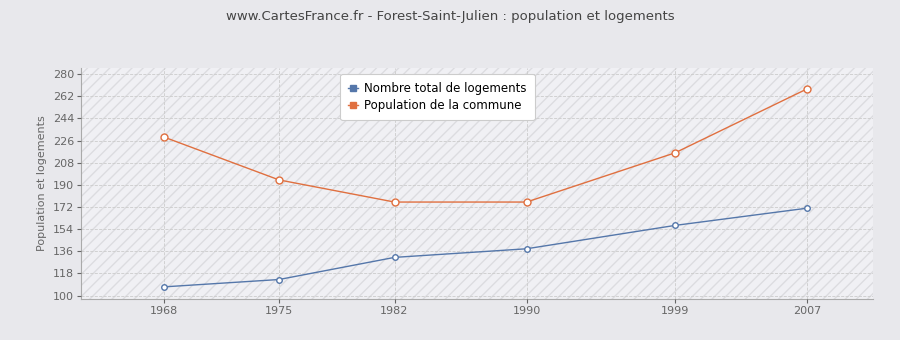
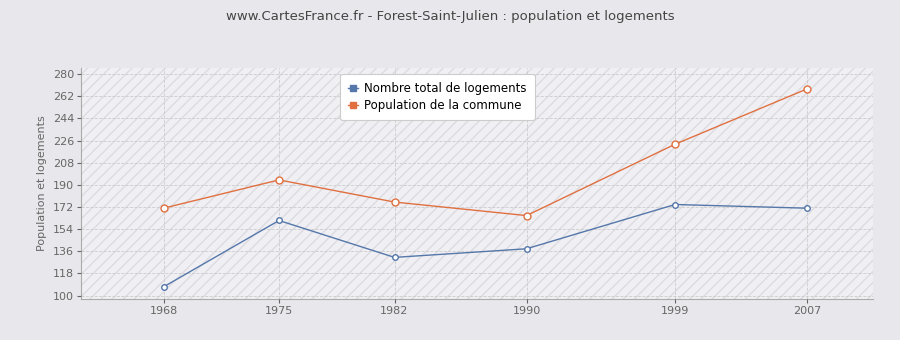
Population de la commune/1968: 229 -> 171
Nombre total de logements/1975: 113 -> 161
Population de la commune/1990: 176 -> 165
Nombre total de logements/1999: 157 -> 174
Population de la commune/1999: 216 -> 223
